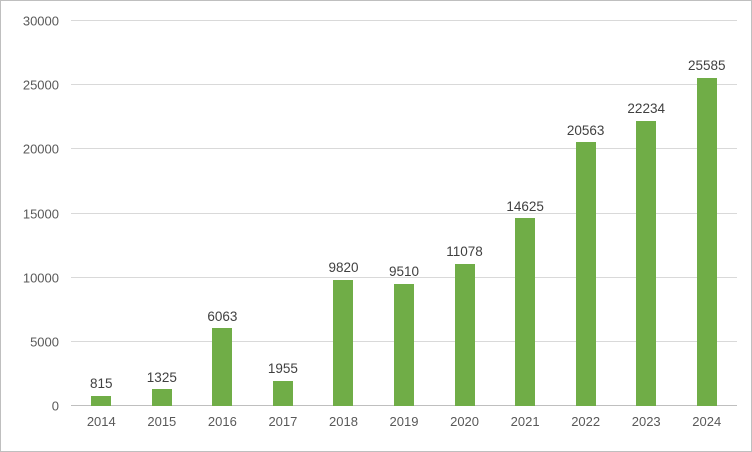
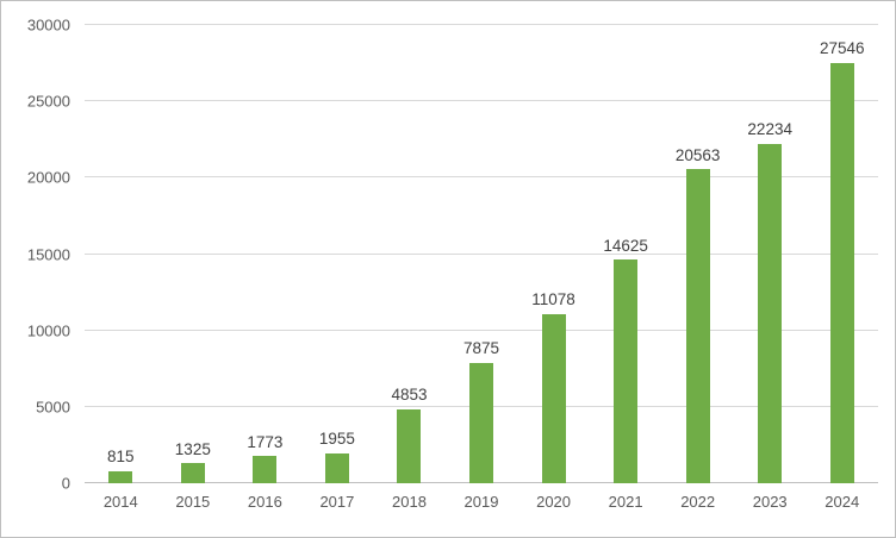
2016: 6063 -> 1773
2018: 9820 -> 4853
2019: 9510 -> 7875
2024: 25585 -> 27546
